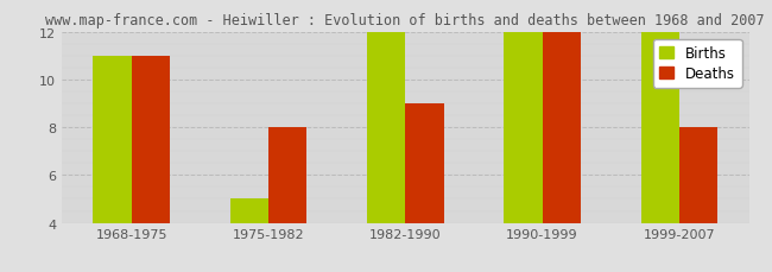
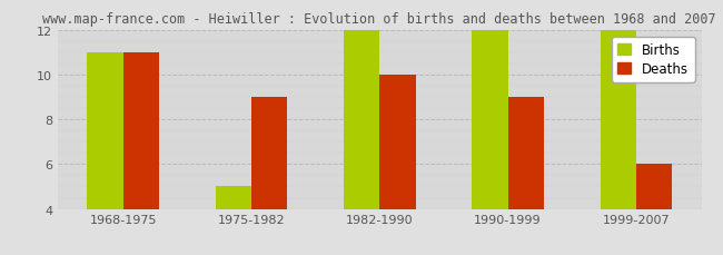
Deaths/1975-1982: 8 -> 9
Deaths/1982-1990: 9 -> 10
Deaths/1990-1999: 12 -> 9
Deaths/1999-2007: 8 -> 6
